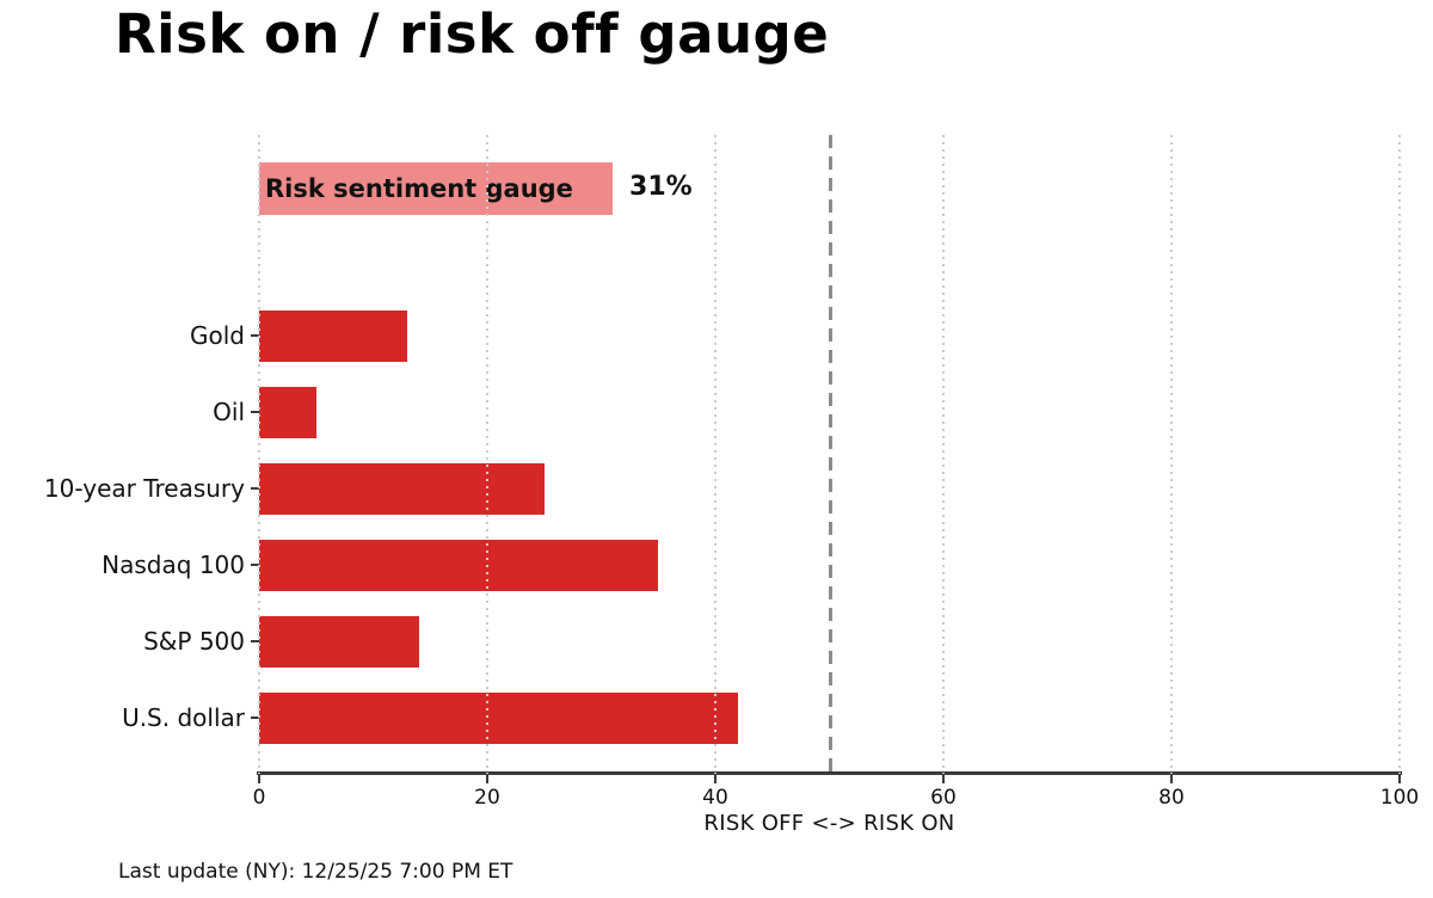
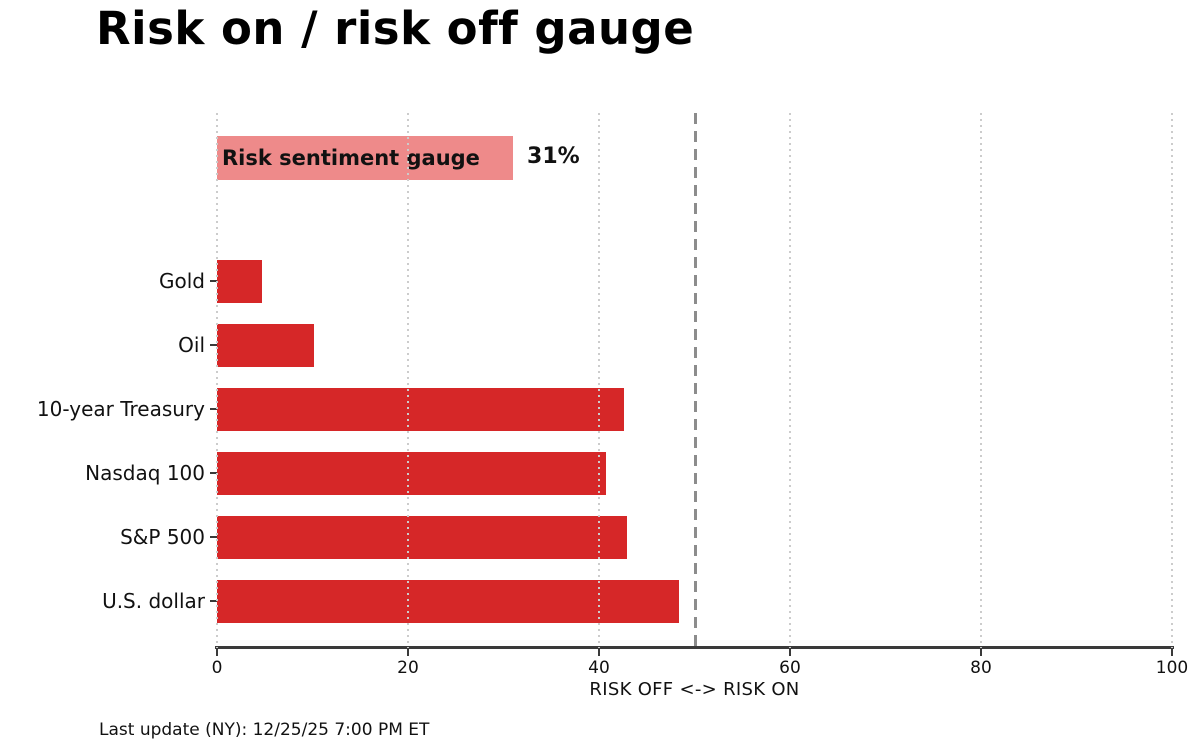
Gold: 13 -> 5
Oil: 5 -> 10
10-year Treasury: 25 -> 43
Nasdaq 100: 35 -> 41
S&P 500: 14 -> 43
U.S. dollar: 42 -> 48
